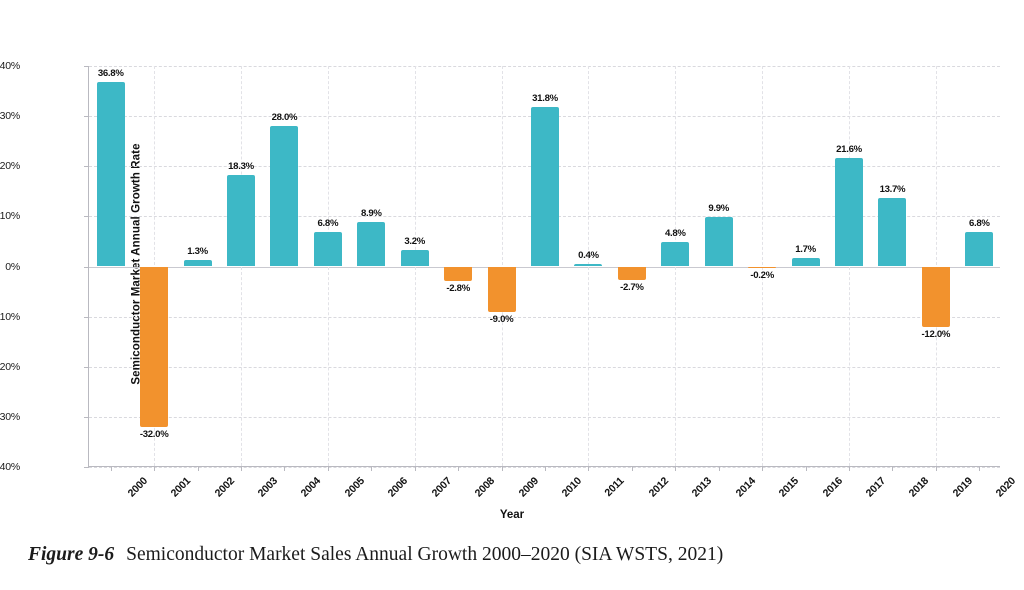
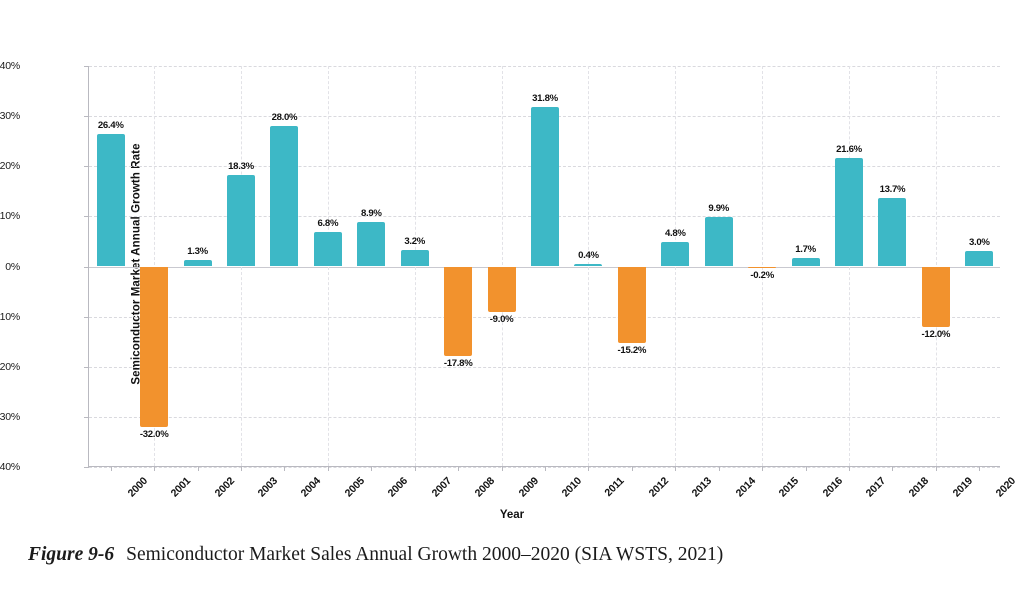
2000: 36.8% -> 26.4%
2008: -2.8% -> -17.8%
2012: -2.7% -> -15.2%
2020: 6.8% -> 3.0%
